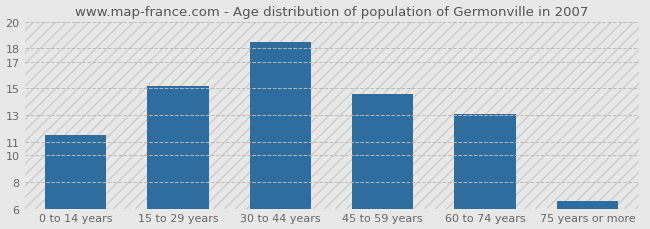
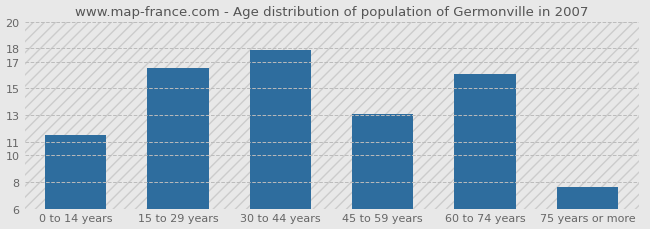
15 to 29 years: 15.2 -> 16.5
30 to 44 years: 18.5 -> 17.9
45 to 59 years: 14.6 -> 13.1
60 to 74 years: 13.1 -> 16.1
75 years or more: 6.6 -> 7.6
